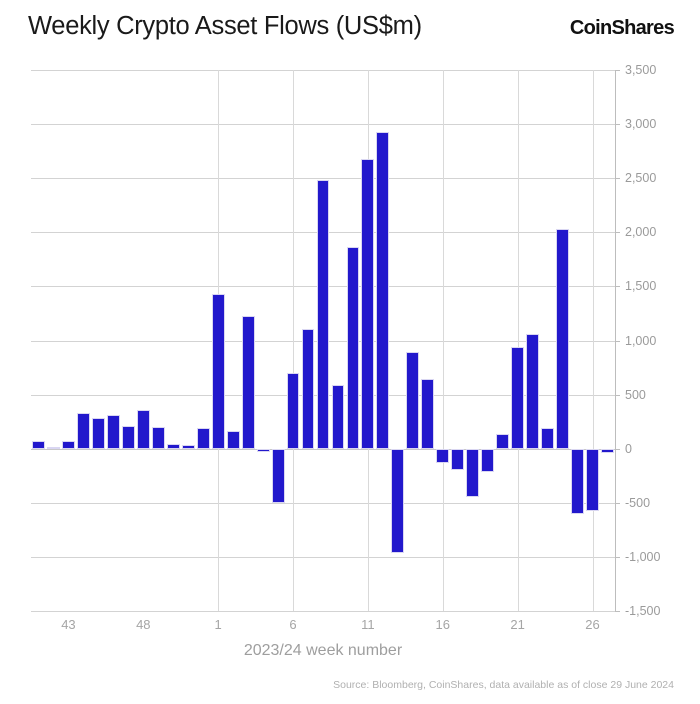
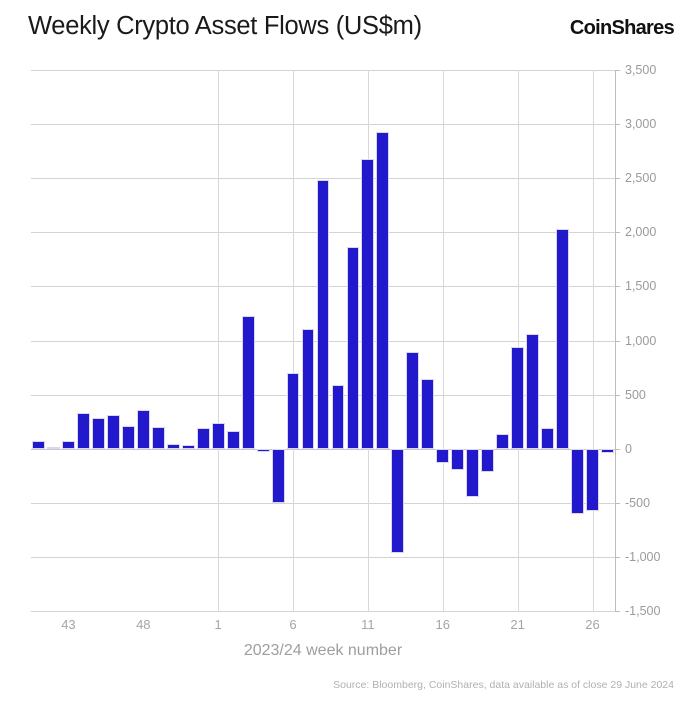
1: 1430 -> 240
